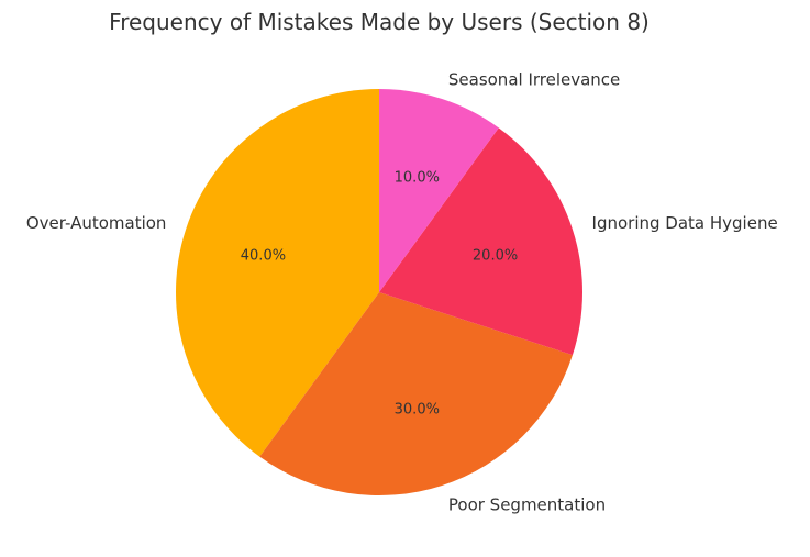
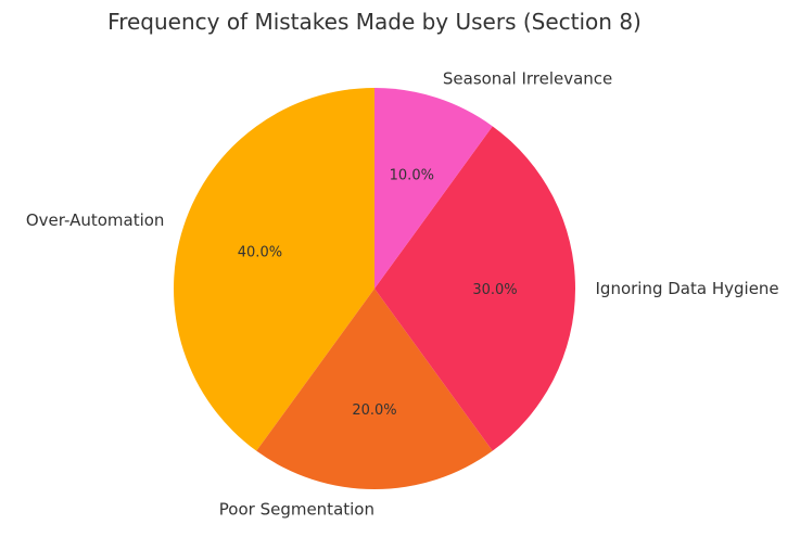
Poor Segmentation: 30.0% -> 20.0%
Ignoring Data Hygiene: 20.0% -> 30.0%
